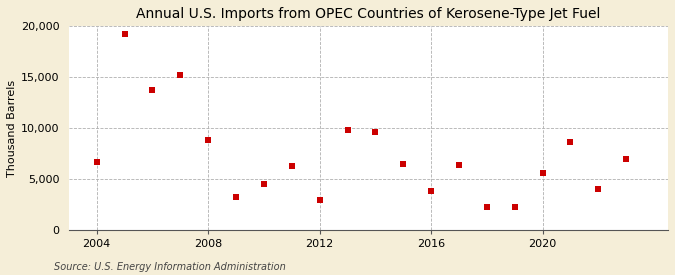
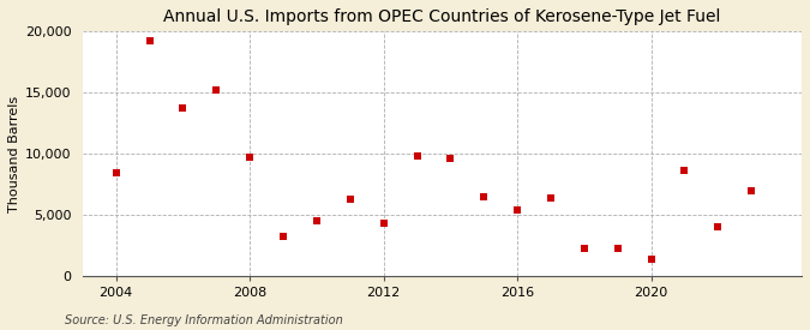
2004: 6,700 -> 8,400
2008: 8,800 -> 9,700
2012: 2,900 -> 4,300
2016: 3,800 -> 5,400
2020: 5,600 -> 1,400
